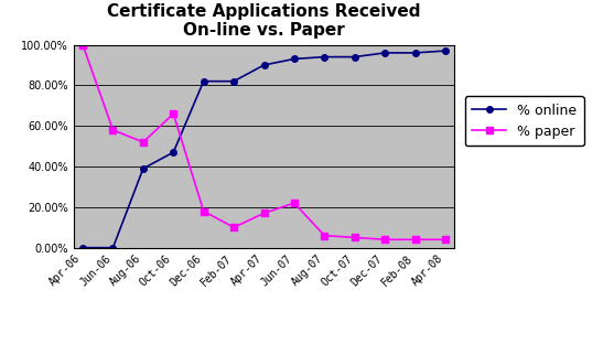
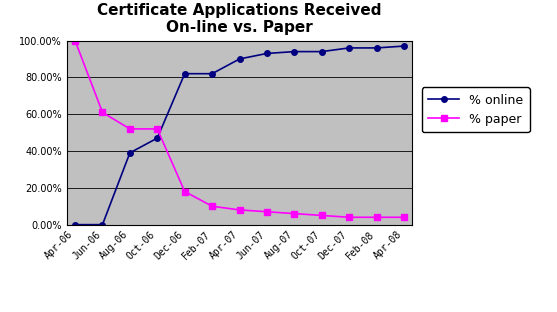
% paper/Jun-06: 58% -> 61%
% paper/Oct-06: 66% -> 52%
% paper/Apr-07: 17% -> 8%
% paper/Jun-07: 22% -> 7%
